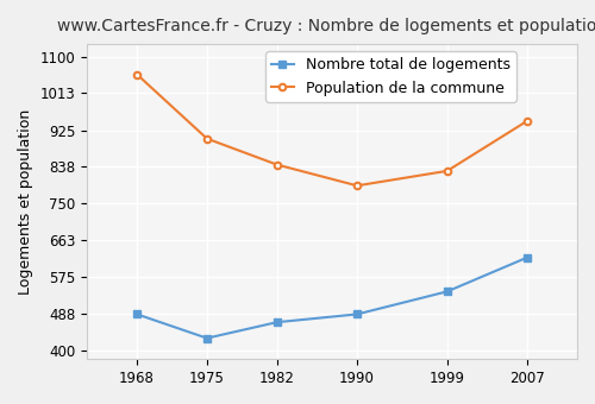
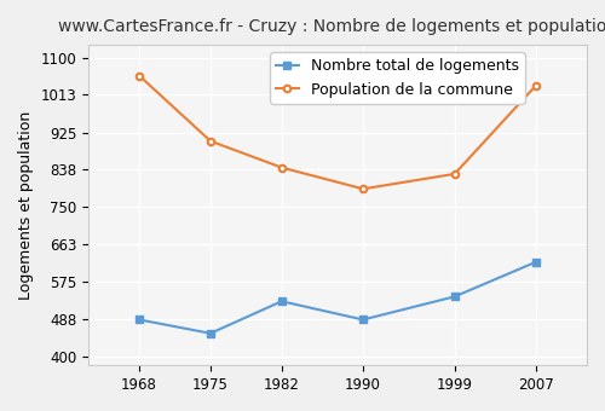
Nombre total de logements/1975: 430 -> 455
Nombre total de logements/1982: 468 -> 530
Population de la commune/2007: 947 -> 1035
